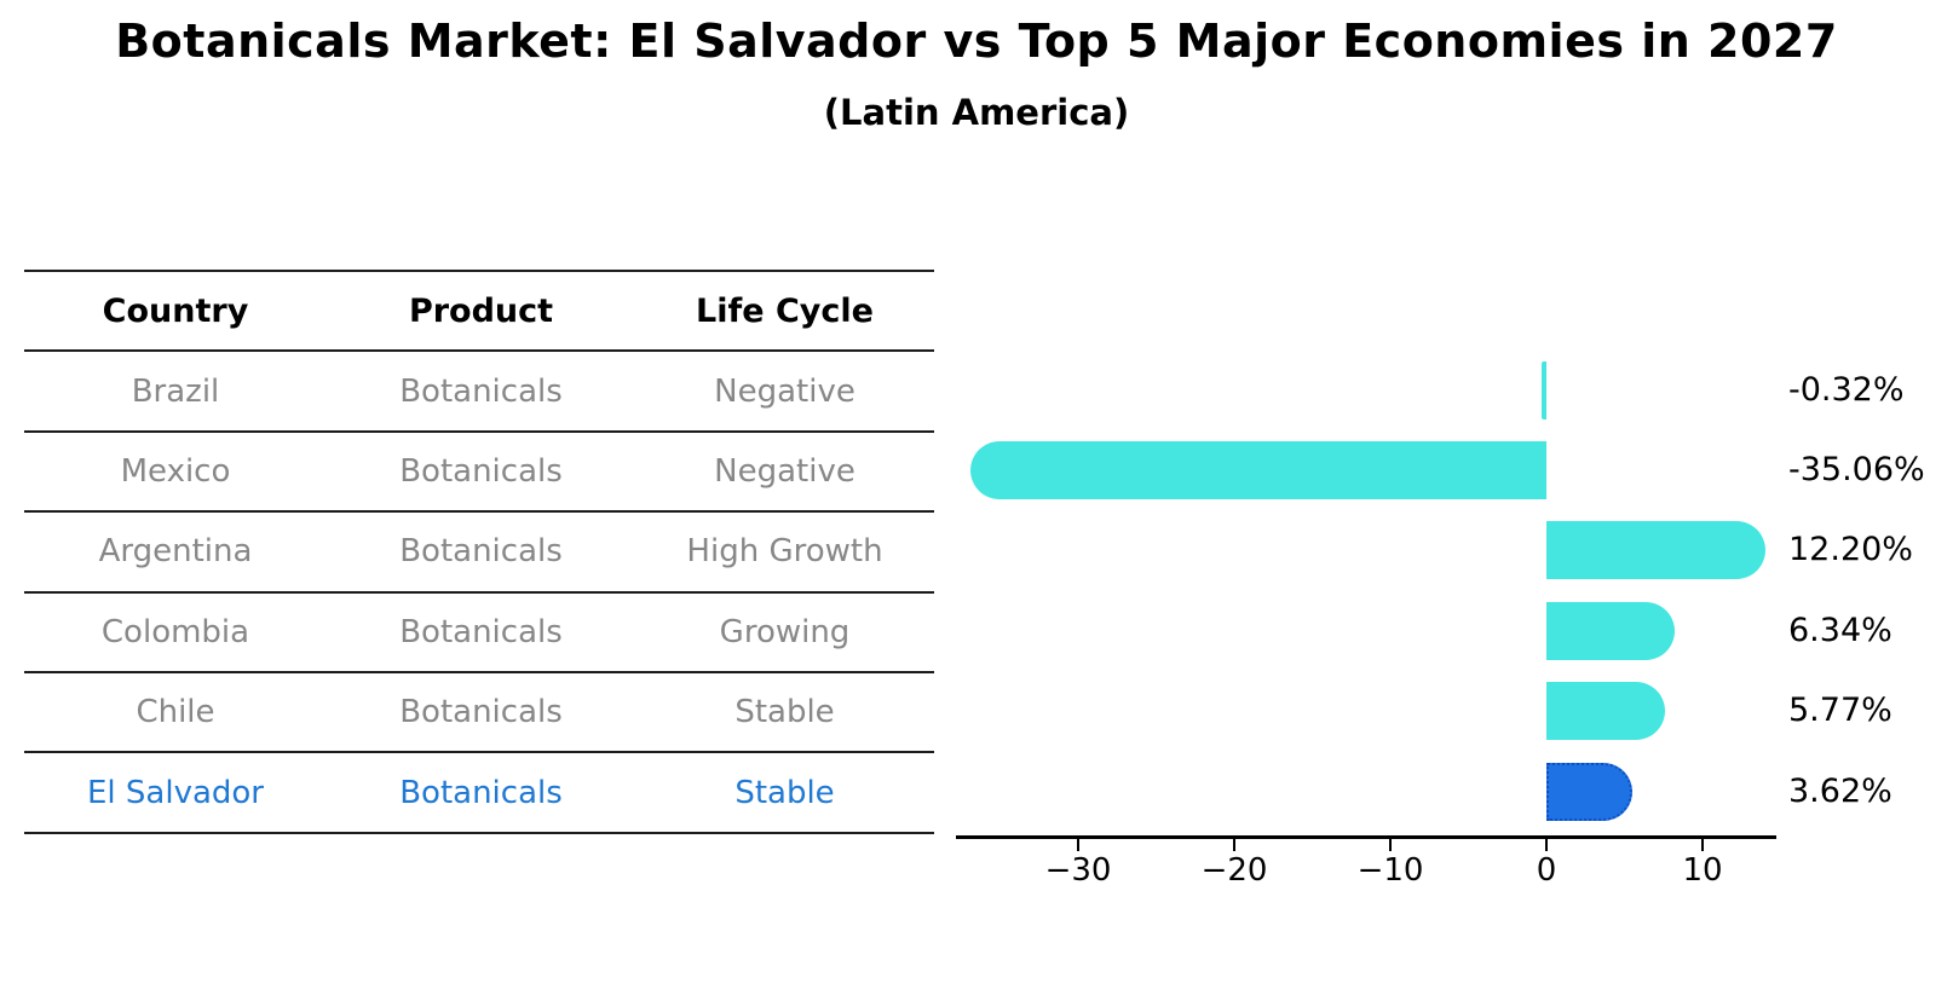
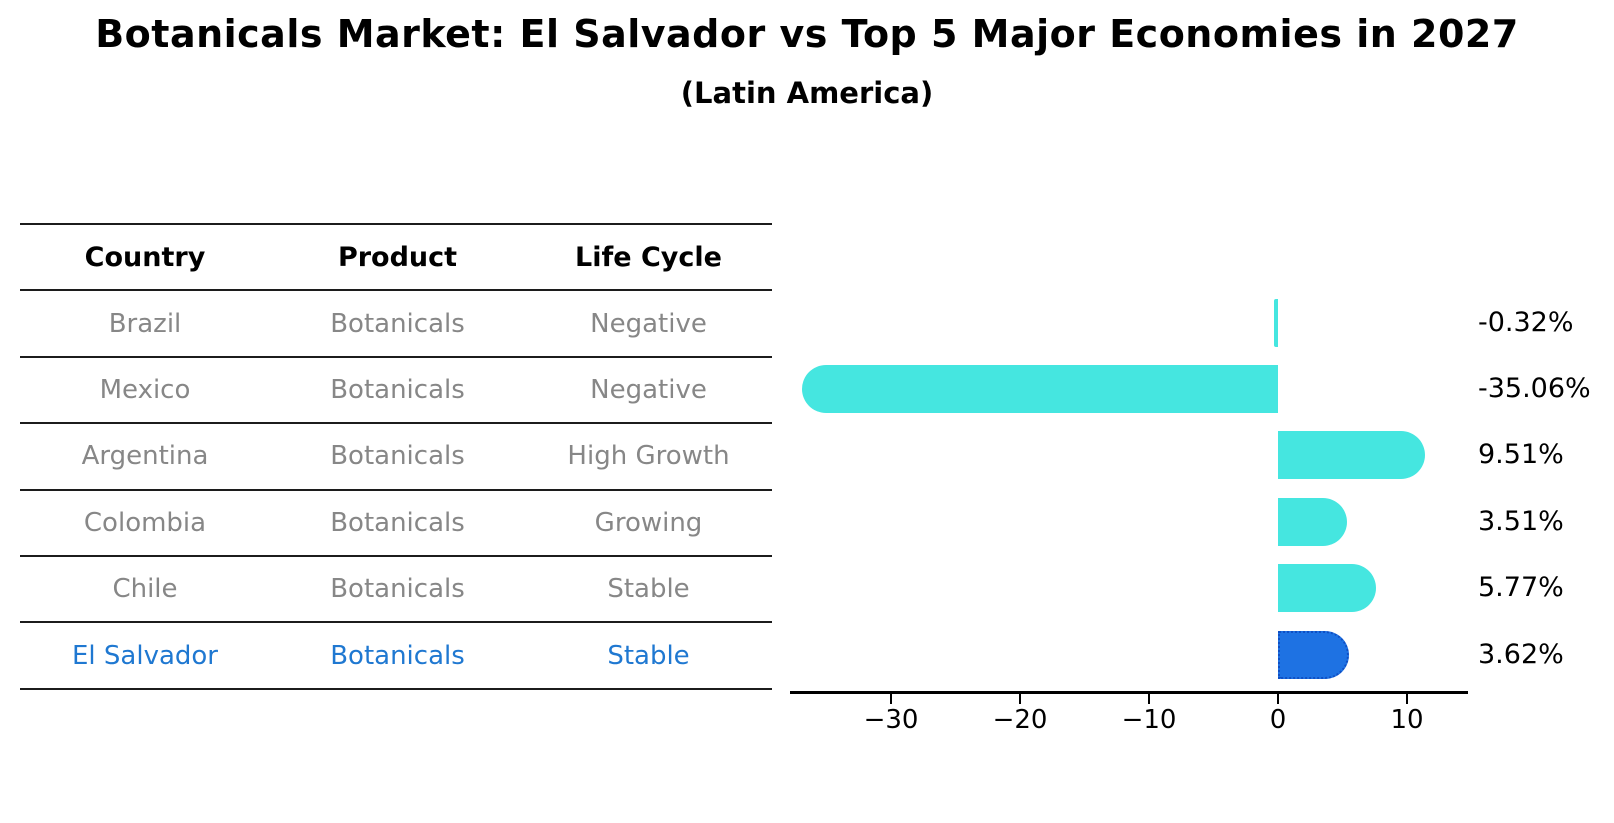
Argentina: 12.20% -> 9.51%
Colombia: 6.34% -> 3.51%
